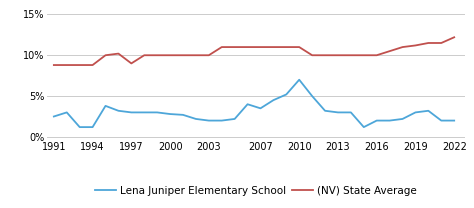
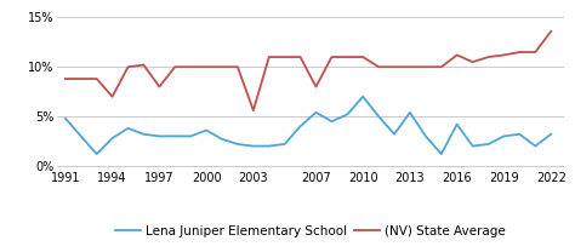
Lena Juniper Elementary School/1991: 2.5% -> 4.8%
Lena Juniper Elementary School/1994: 1.2% -> 2.8%
(NV) State Average/1994: 8.8% -> 7.0%
(NV) State Average/1997: 9.0% -> 8.0%
Lena Juniper Elementary School/2000: 2.8% -> 3.6%
(NV) State Average/2003: 10.0% -> 5.6%
Lena Juniper Elementary School/2007: 3.5% -> 5.4%
(NV) State Average/2007: 11.0% -> 8.0%
Lena Juniper Elementary School/2013: 3.0% -> 5.4%
Lena Juniper Elementary School/2016: 2.0% -> 4.2%
(NV) State Average/2016: 10.0% -> 11.2%
Lena Juniper Elementary School/2022: 2.0% -> 3.2%
(NV) State Average/2022: 12.2% -> 13.6%
